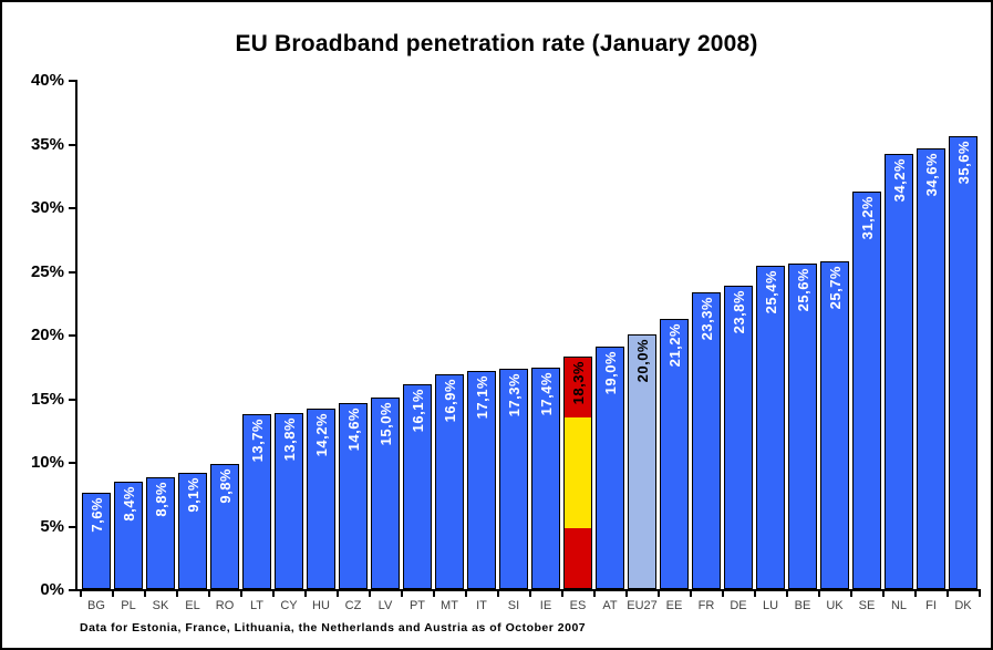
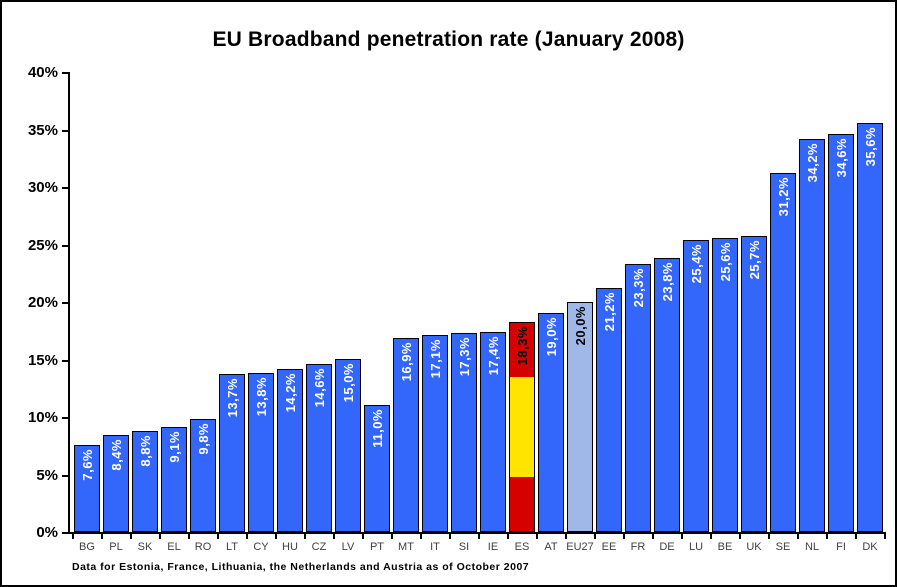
PT: 16,1% -> 11,0%
